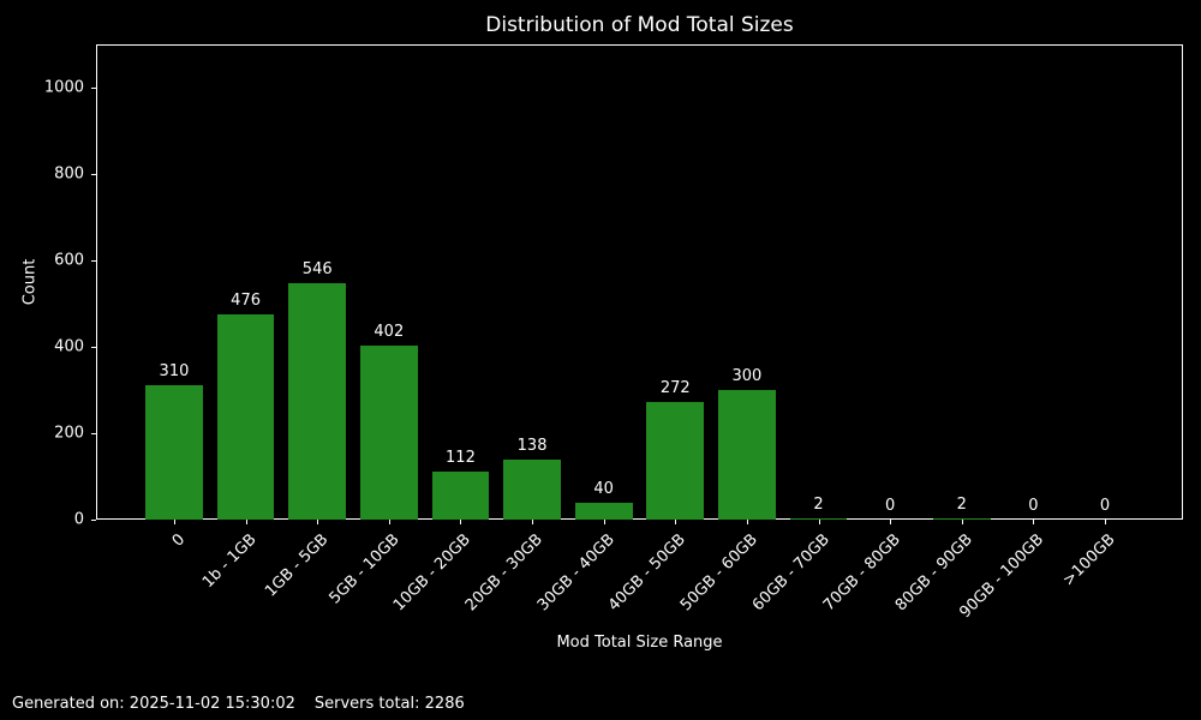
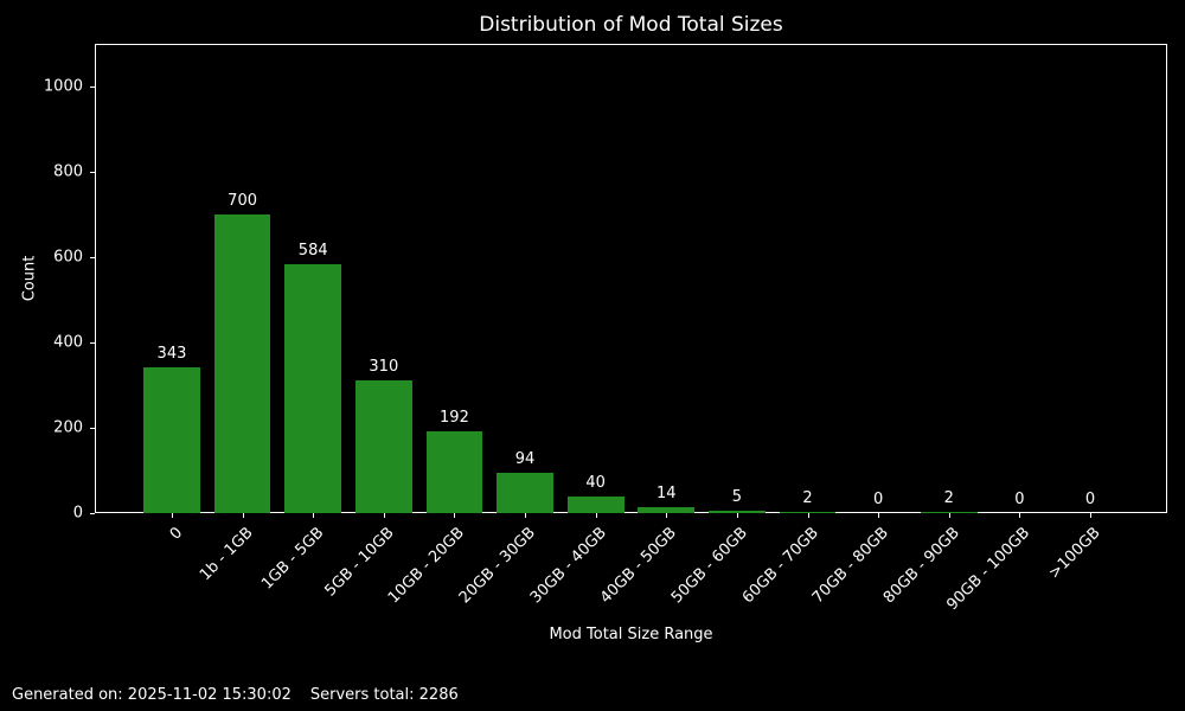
0: 310 -> 343
1b - 1GB: 476 -> 700
1GB - 5GB: 546 -> 584
5GB - 10GB: 402 -> 310
10GB - 20GB: 112 -> 192
20GB - 30GB: 138 -> 94
40GB - 50GB: 272 -> 14
50GB - 60GB: 300 -> 5
